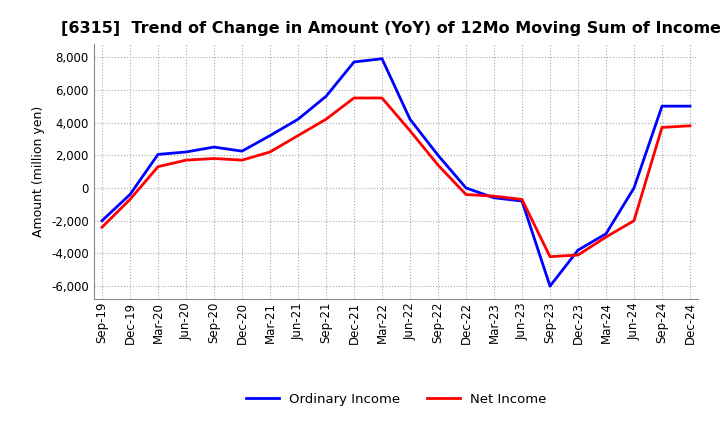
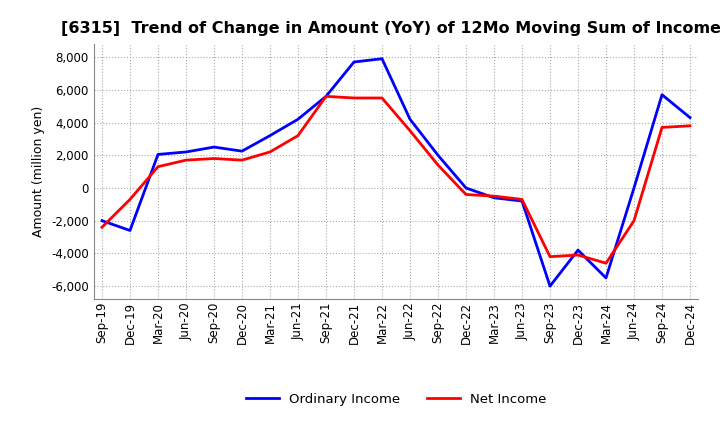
Ordinary Income/Dec-19: -400 -> -2,600
Net Income/Sep-21: 4,200 -> 5,600
Ordinary Income/Mar-24: -2,800 -> -5,500
Net Income/Mar-24: -3,000 -> -4,600
Ordinary Income/Sep-24: 5,000 -> 5,700
Ordinary Income/Dec-24: 5,000 -> 4,300
